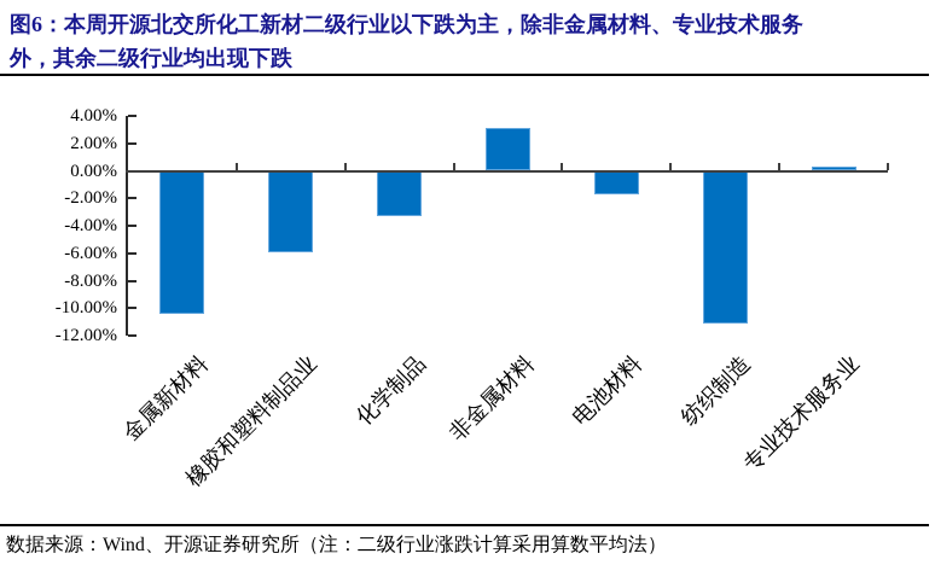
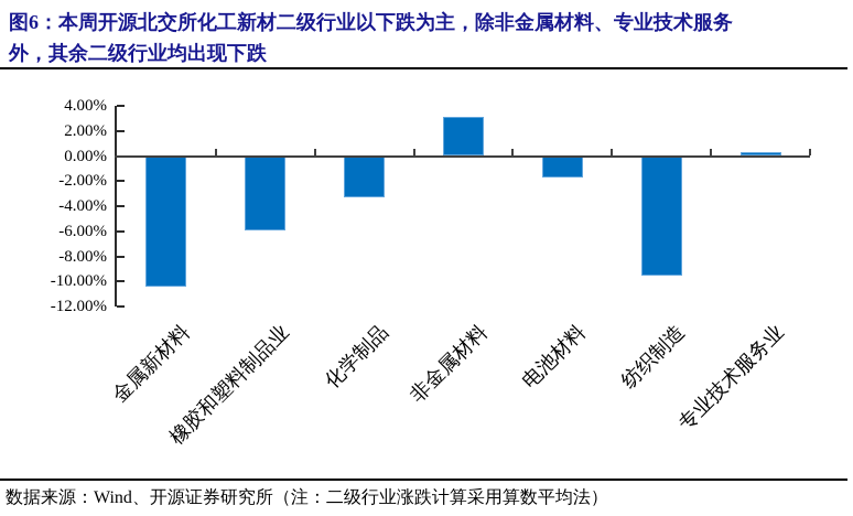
纺织制造: -11.1% -> -9.5%
